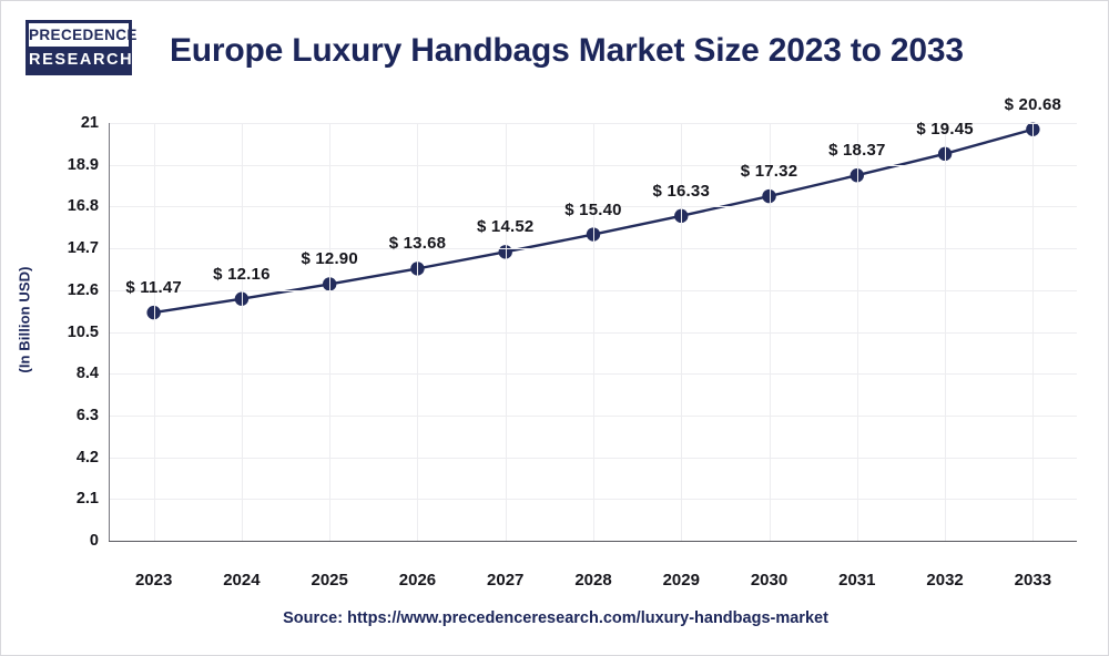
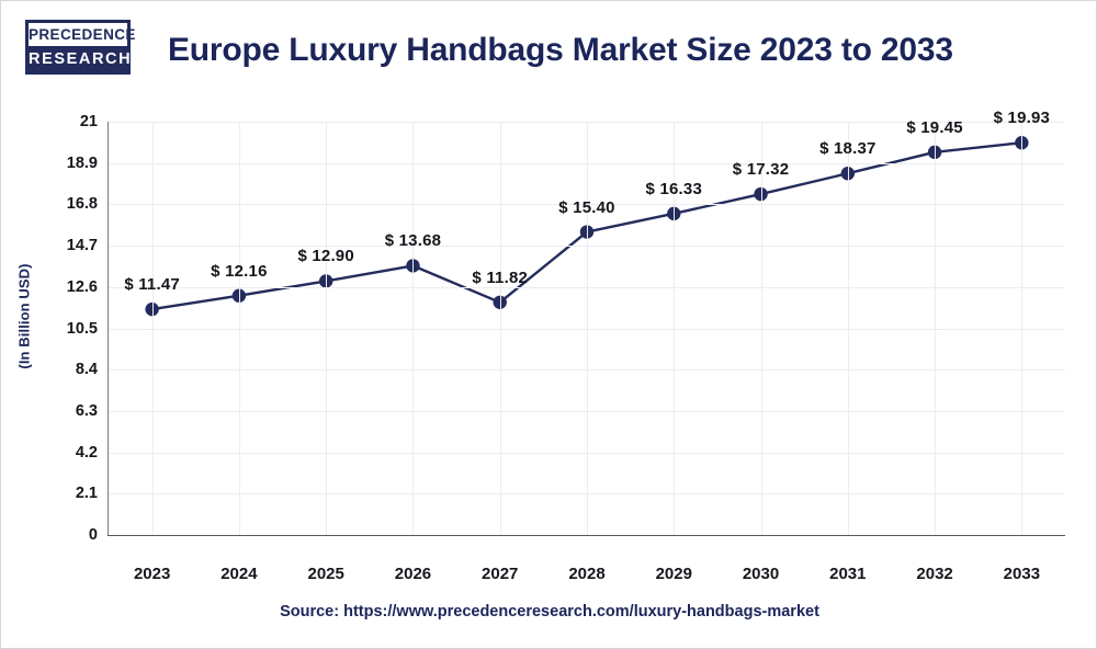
2027: 14.52 -> 11.82
2033: 20.68 -> 19.93
